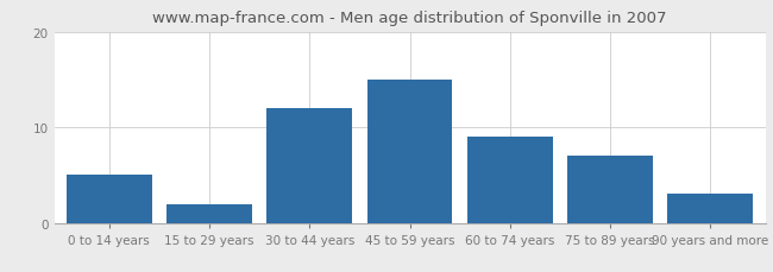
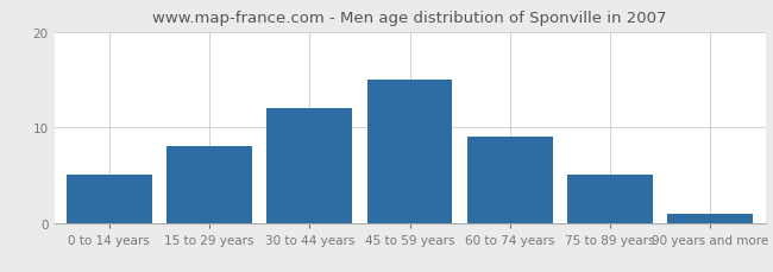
15 to 29 years: 2 -> 8
75 to 89 years: 7 -> 5
90 years and more: 3 -> 1
